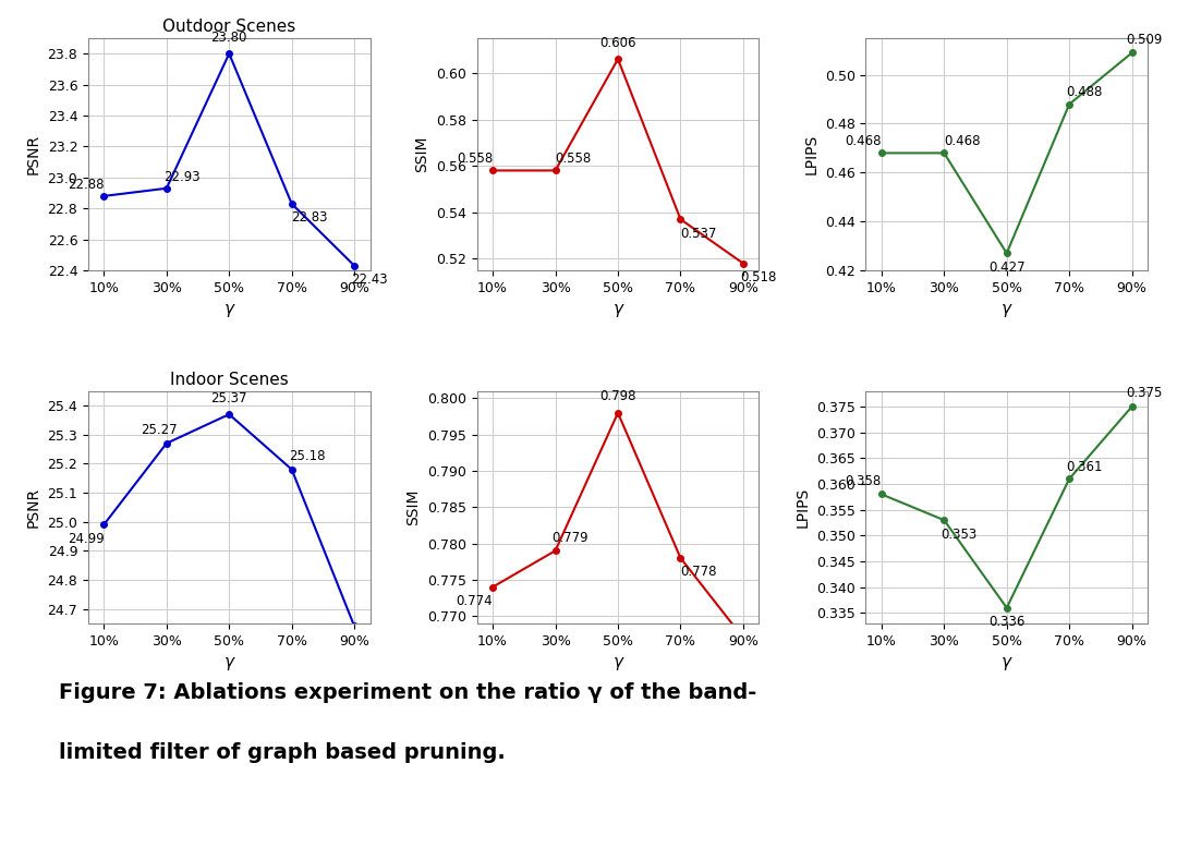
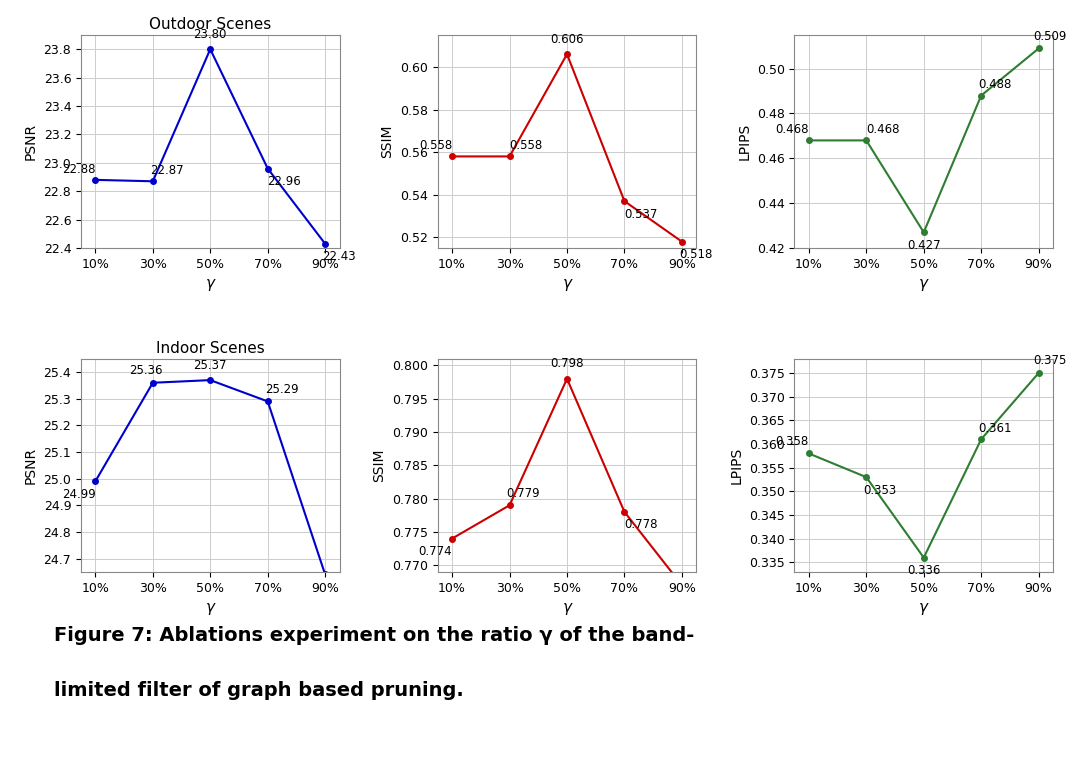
Outdoor Scenes/30%: 22.93 -> 22.87
Outdoor Scenes/70%: 22.83 -> 22.96
Indoor Scenes/30%: 25.27 -> 25.36
Indoor Scenes/70%: 25.18 -> 25.29
